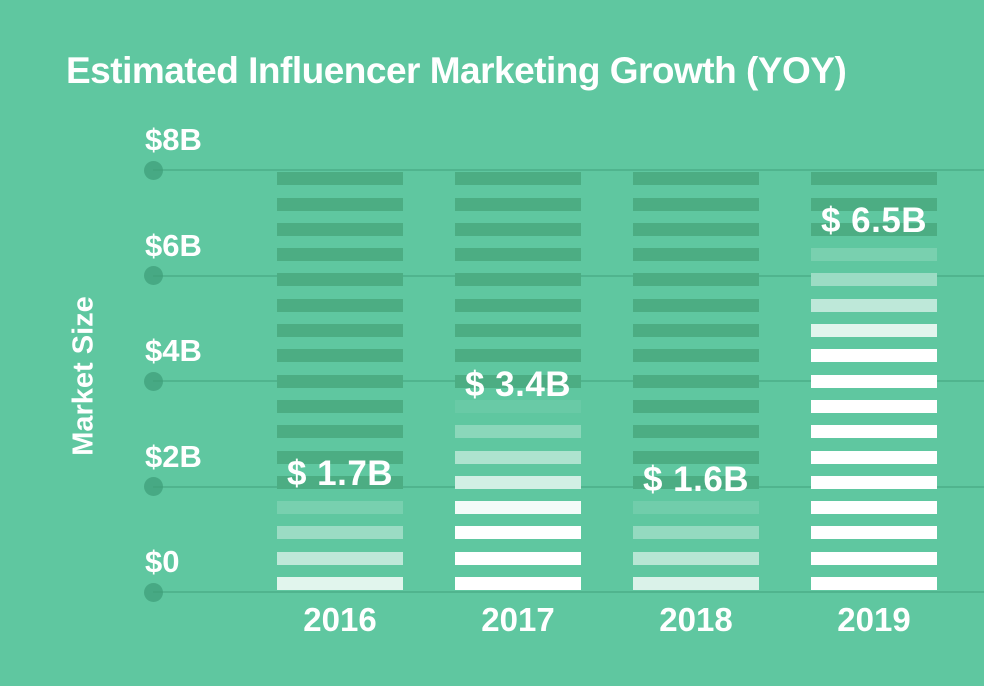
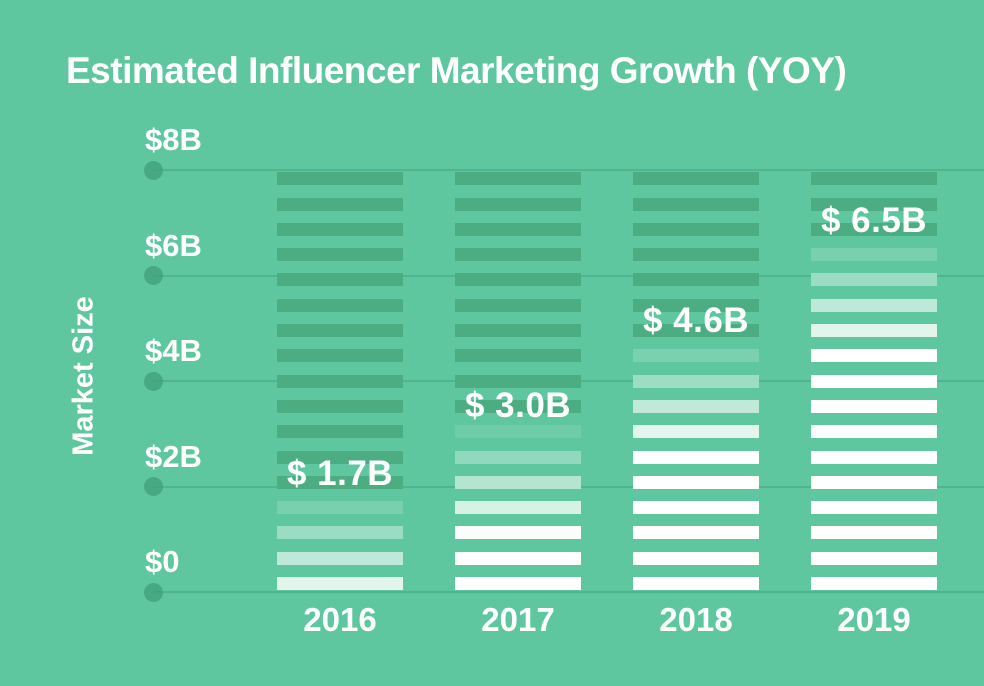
2017: 3.4B -> 3.0B
2018: 1.6B -> 4.6B
